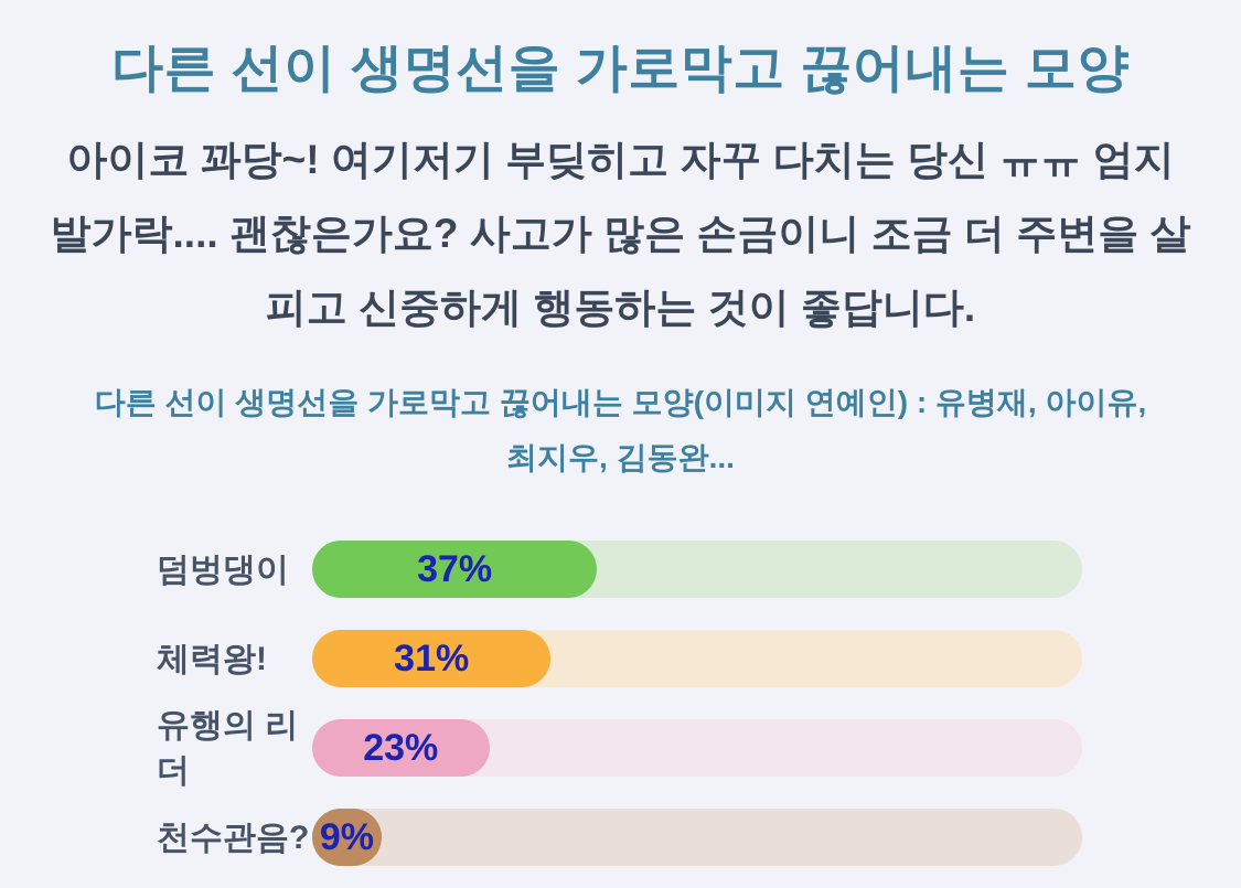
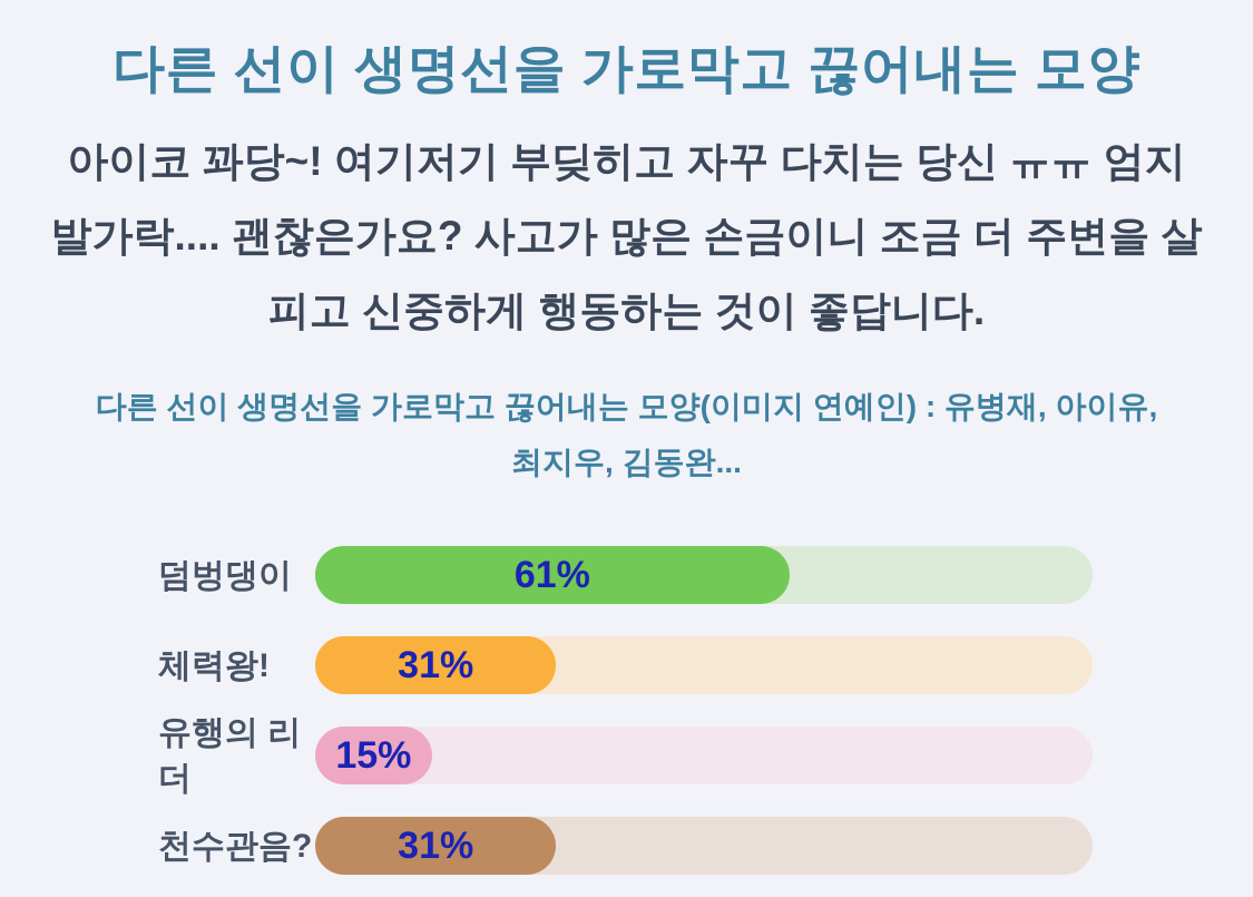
덤벙댕이: 37% -> 61%
유행의 리더: 23% -> 15%
천수관음?: 9% -> 31%
